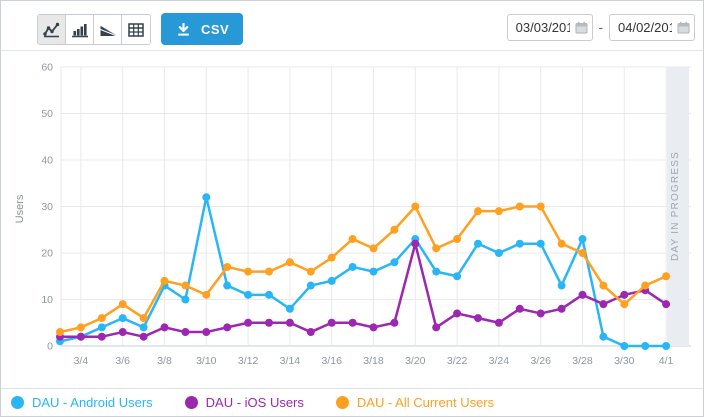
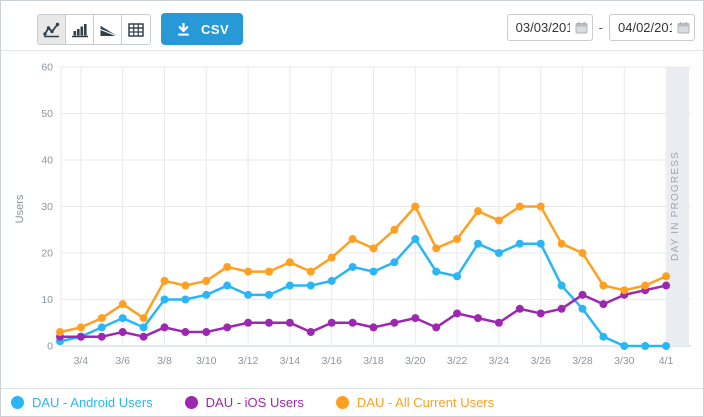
DAU - Android Users/3/8: 13 -> 10
DAU - Android Users/3/10: 32 -> 11
DAU - All Current Users/3/10: 11 -> 14
DAU - Android Users/3/14: 8 -> 13
DAU - iOS Users/3/20: 22 -> 6
DAU - All Current Users/3/24: 29 -> 27
DAU - Android Users/3/28: 23 -> 8
DAU - All Current Users/3/30: 9 -> 12
DAU - iOS Users/4/1: 9 -> 13
